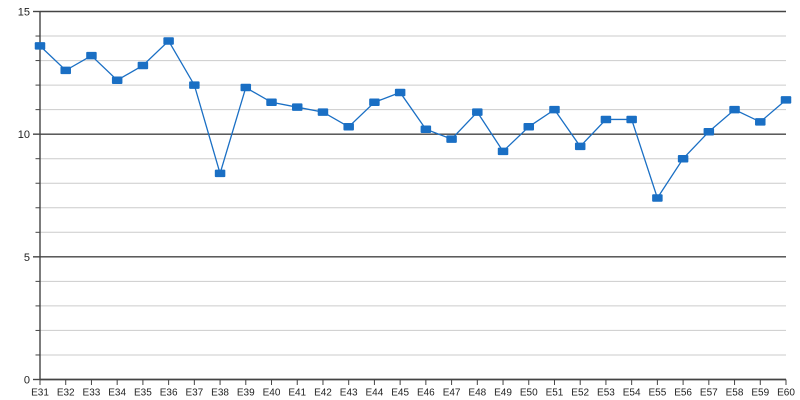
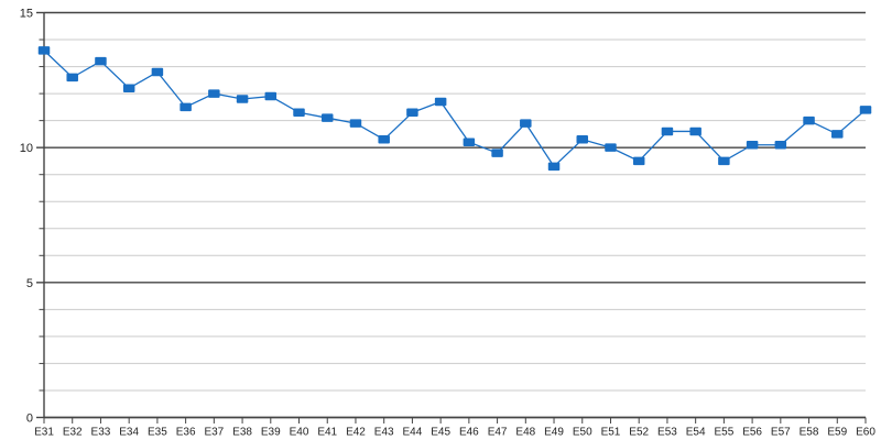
E36: 13.8 -> 11.5
E38: 8.4 -> 11.8
E51: 11.0 -> 10.0
E55: 7.4 -> 9.5
E56: 9.0 -> 10.1
